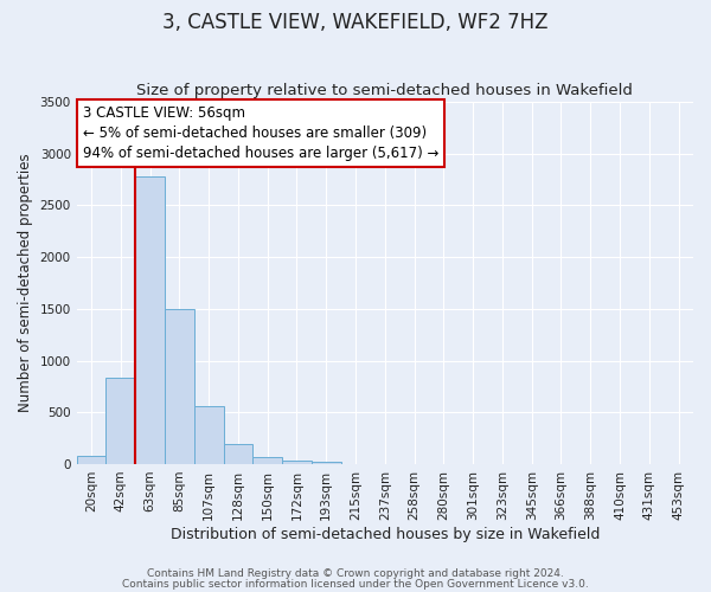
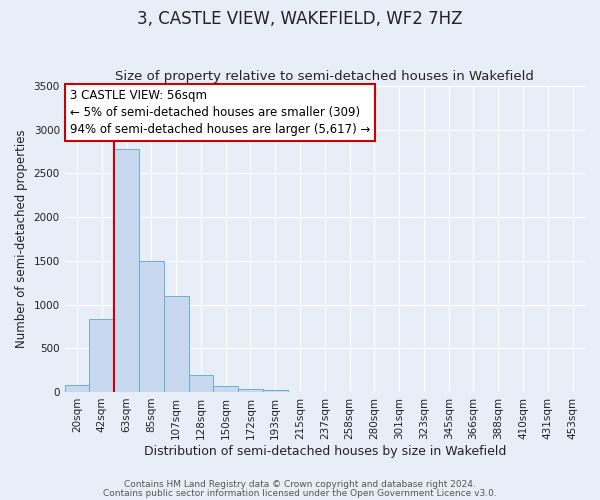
107sqm: 560 -> 1100
